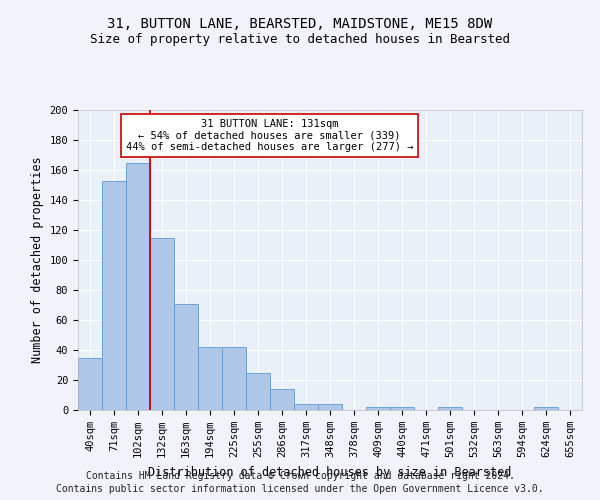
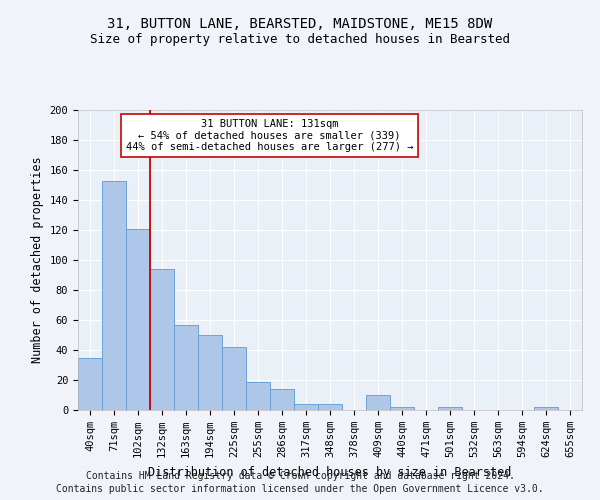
102sqm: 165 -> 121
132sqm: 115 -> 94
163sqm: 71 -> 57
194sqm: 42 -> 50
255sqm: 25 -> 19
409sqm: 2 -> 10
